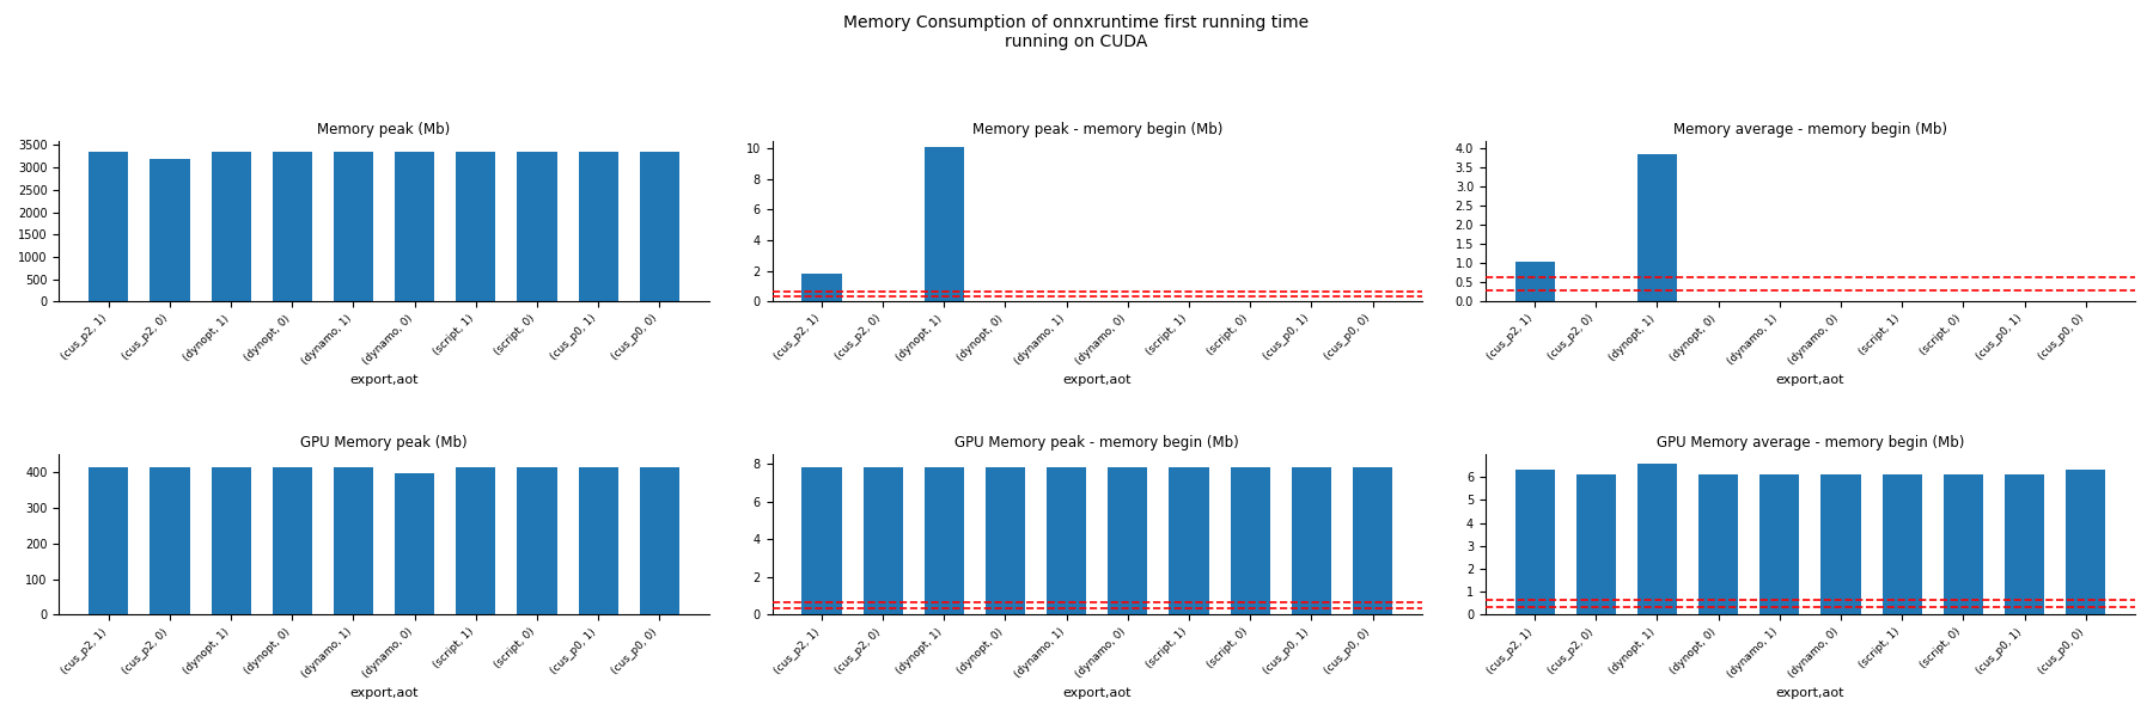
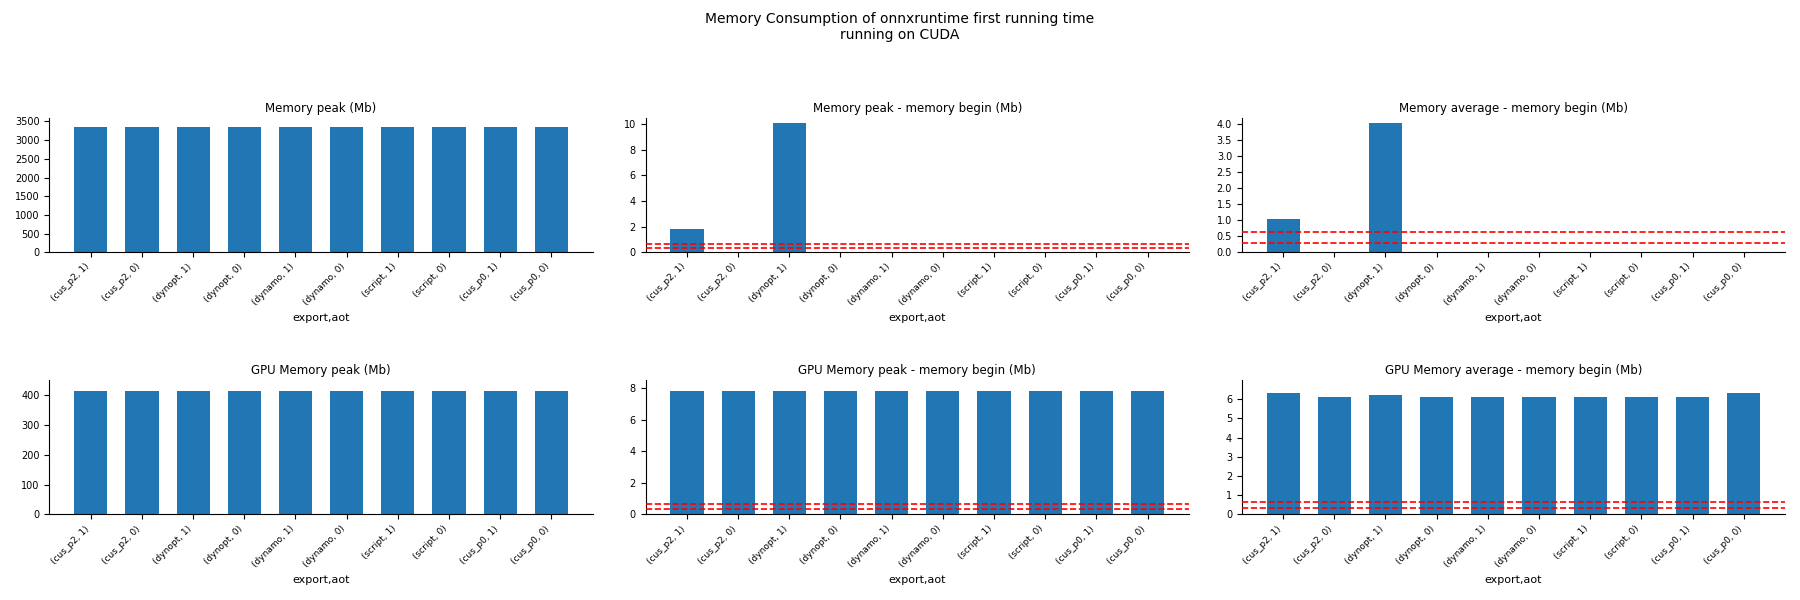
Memory peak (Mb)/(cus_p2, 0): 3200 -> 3360
Memory average - memory begin (Mb)/(dynopt, 1): 3.85 -> 4.05
GPU Memory peak (Mb)/(dynamo, 0): 395 -> 414
GPU Memory average - memory begin (Mb)/(dynopt, 1): 6.6 -> 6.2
